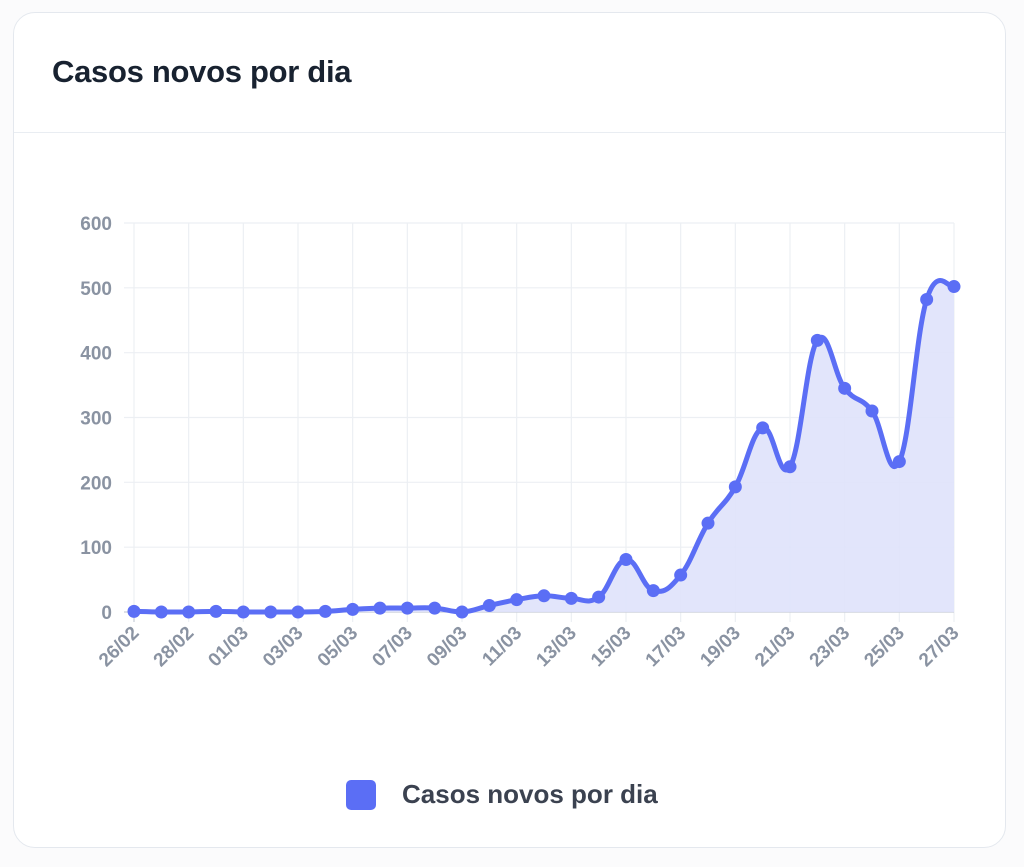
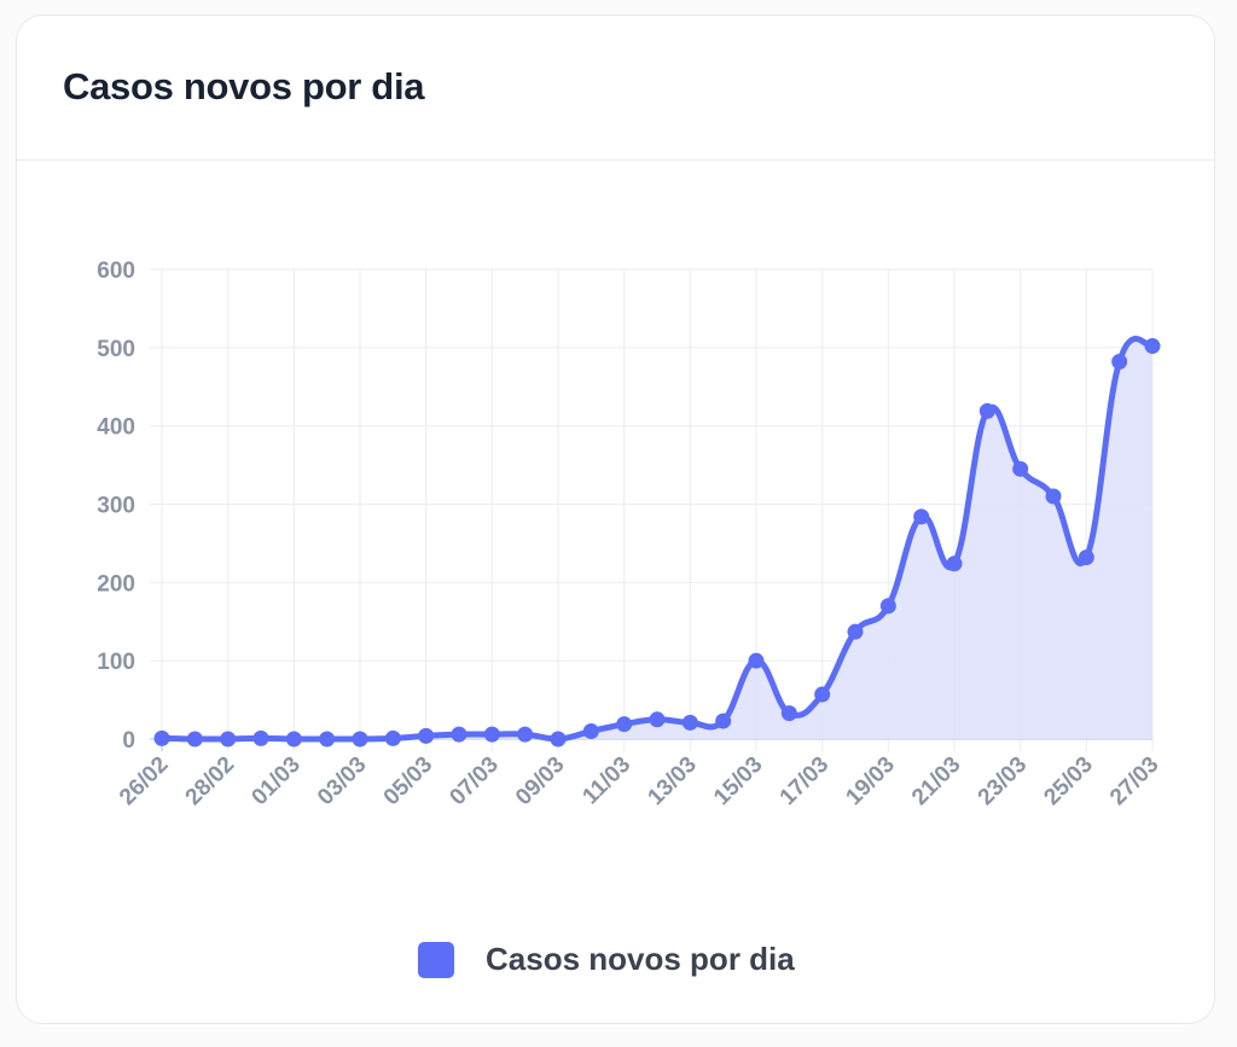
15/03: 80 -> 100
19/03: 190 -> 170
